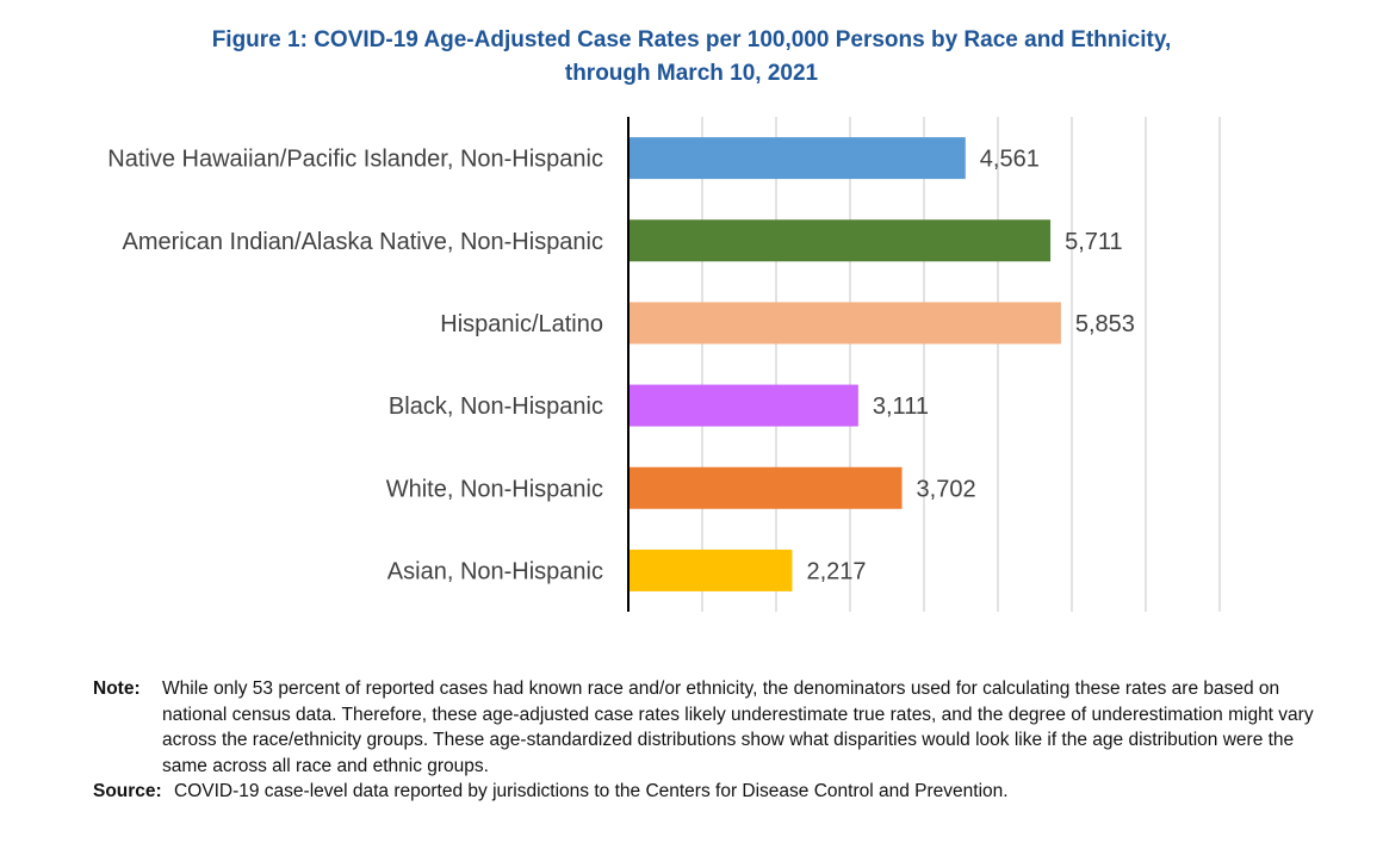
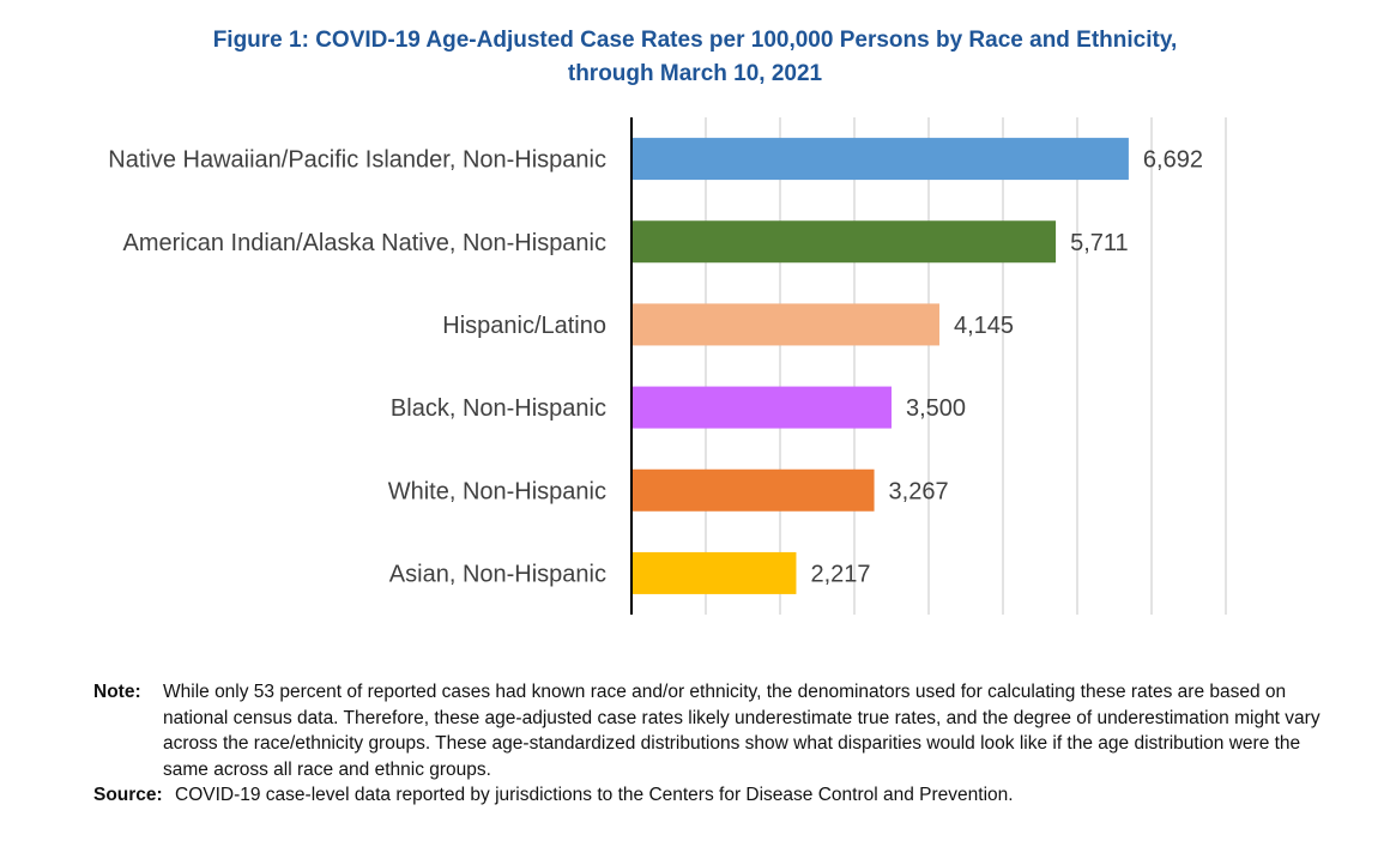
Native Hawaiian/Pacific Islander, Non-Hispanic: 4,561 -> 6,692
Hispanic/Latino: 5,853 -> 4,145
Black, Non-Hispanic: 3,111 -> 3,500
White, Non-Hispanic: 3,702 -> 3,267
